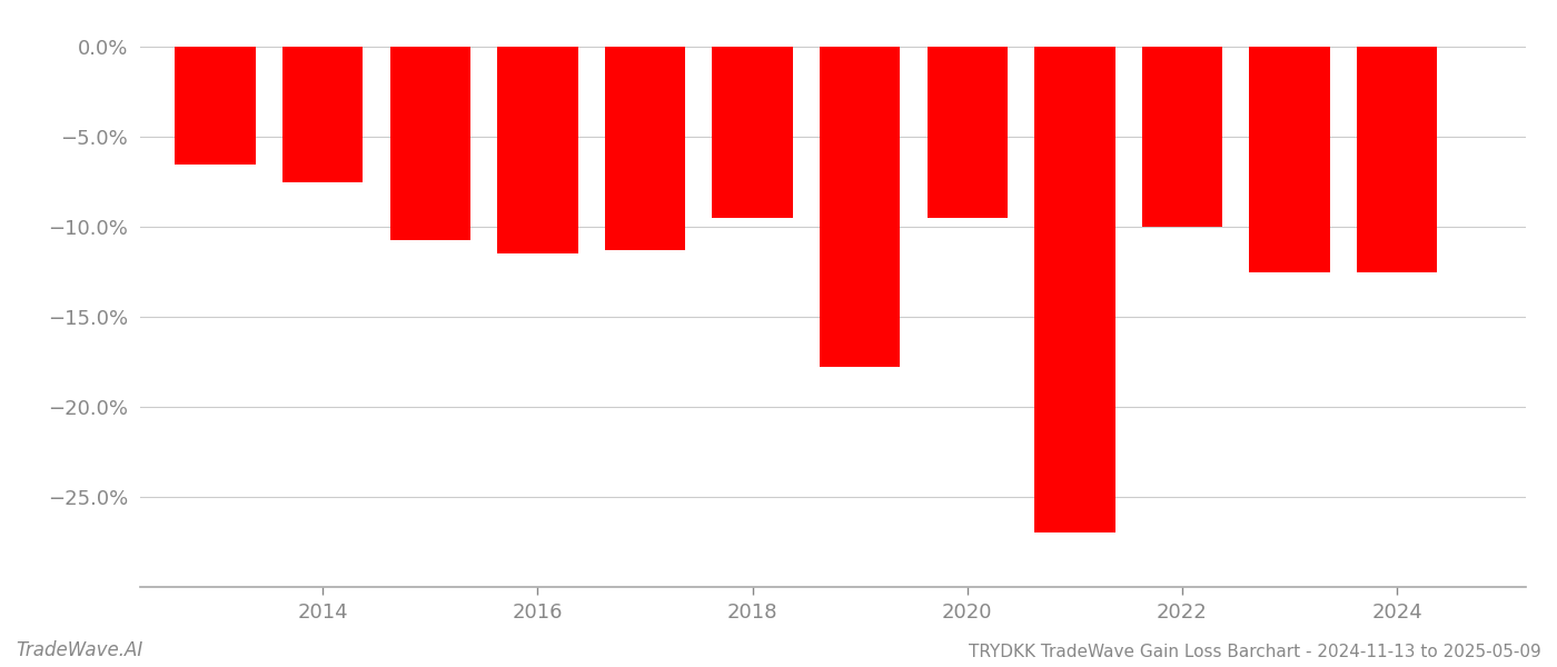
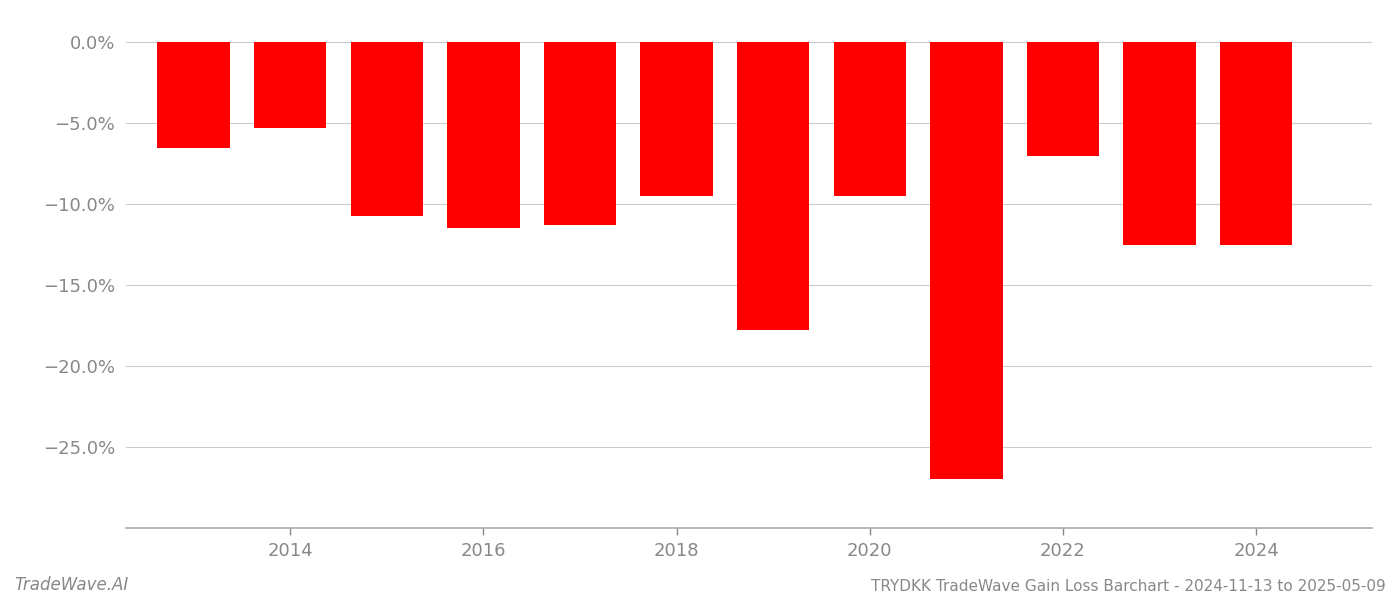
2014: -7.5% -> -5.3%
2022: -10.0% -> -7.0%
